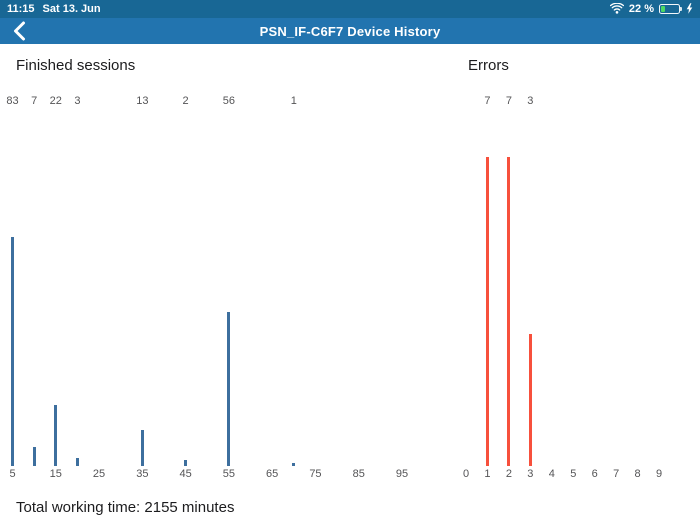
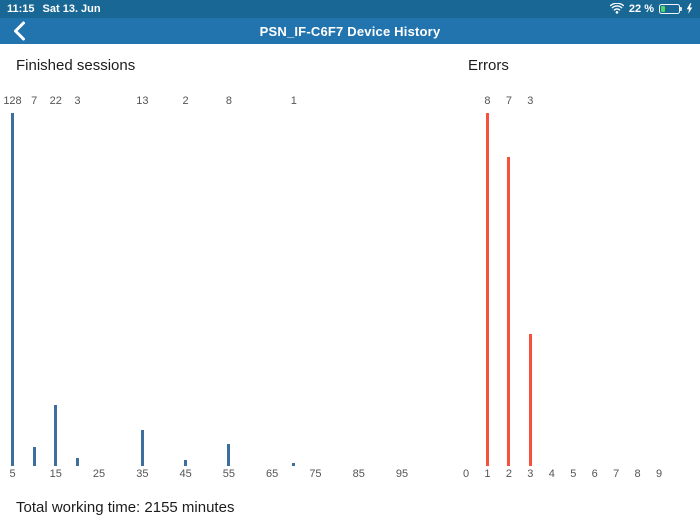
Finished sessions/5: 83 -> 128
Finished sessions/55: 56 -> 8
Errors/1: 7 -> 8
